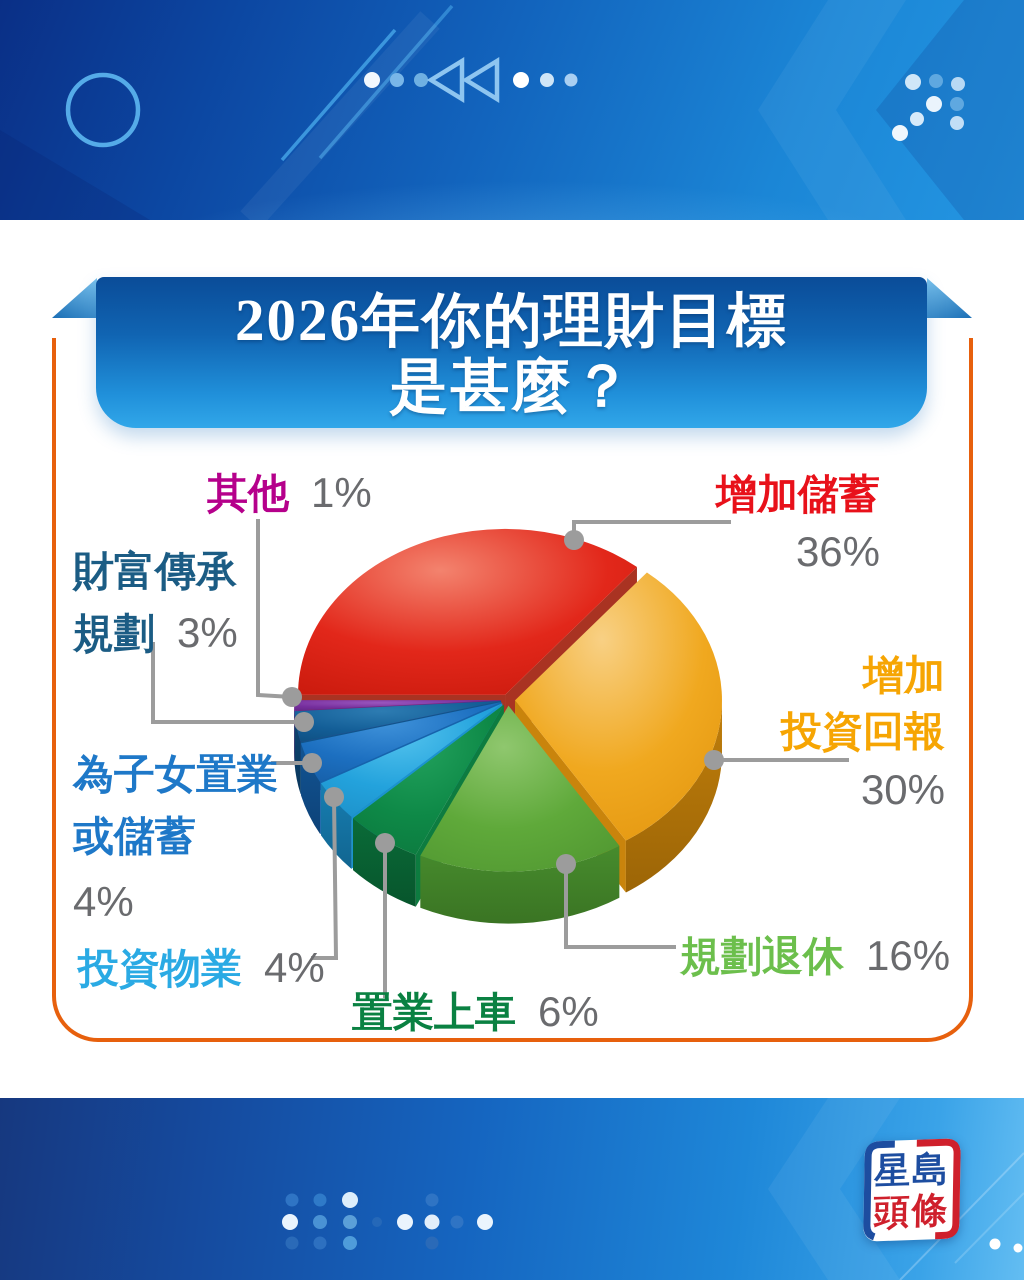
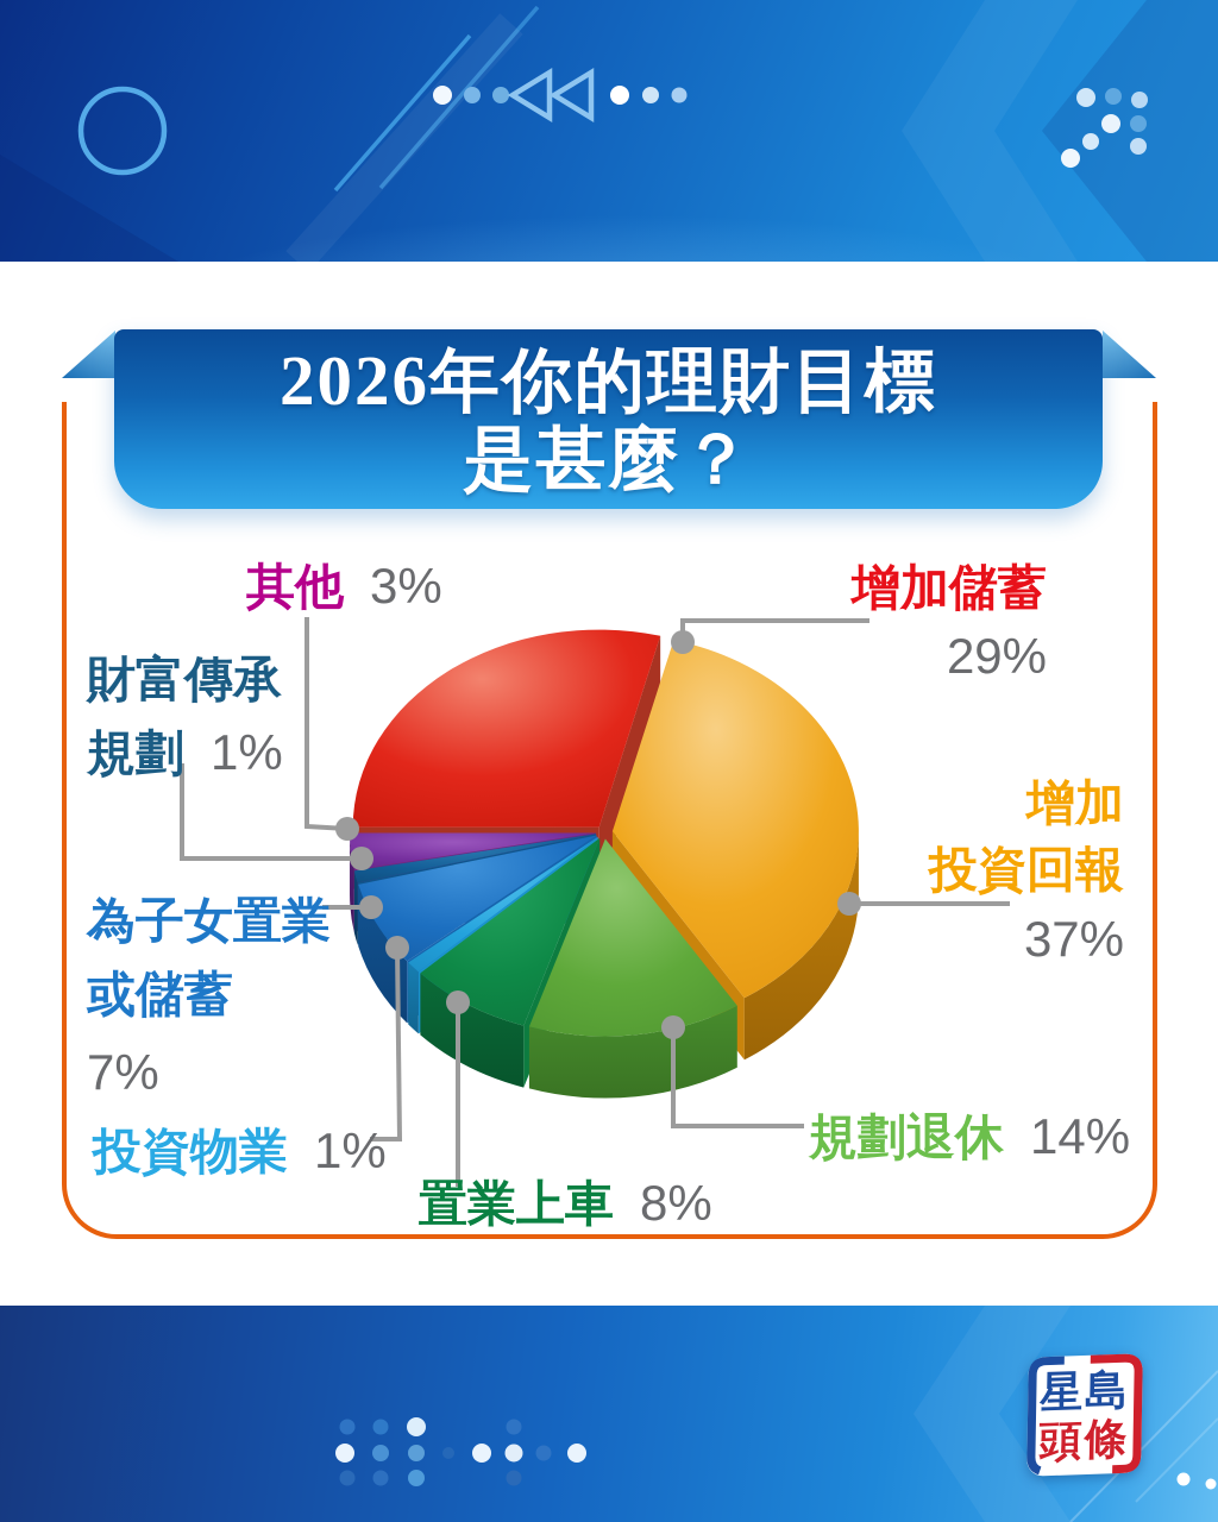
增加儲蓄: 36% -> 29%
增加投資回報: 30% -> 37%
規劃退休: 16% -> 14%
置業上車: 6% -> 8%
投資物業: 4% -> 1%
為子女置業或儲蓄: 4% -> 7%
財富傳承規劃: 3% -> 1%
其他: 1% -> 3%
